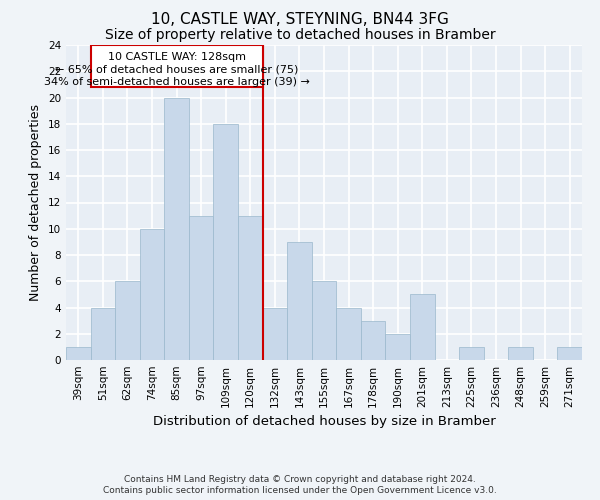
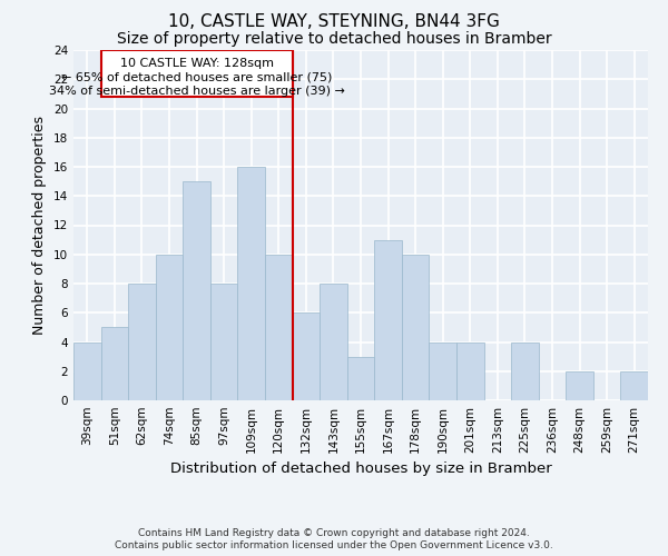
39sqm: 1 -> 4
51sqm: 4 -> 5
62sqm: 6 -> 8
85sqm: 20 -> 15
97sqm: 11 -> 8
109sqm: 18 -> 16
120sqm: 11 -> 10
132sqm: 4 -> 6
143sqm: 9 -> 8
155sqm: 6 -> 3
167sqm: 4 -> 11
178sqm: 3 -> 10
190sqm: 2 -> 4
201sqm: 5 -> 4
225sqm: 1 -> 4
248sqm: 1 -> 2
271sqm: 1 -> 2
